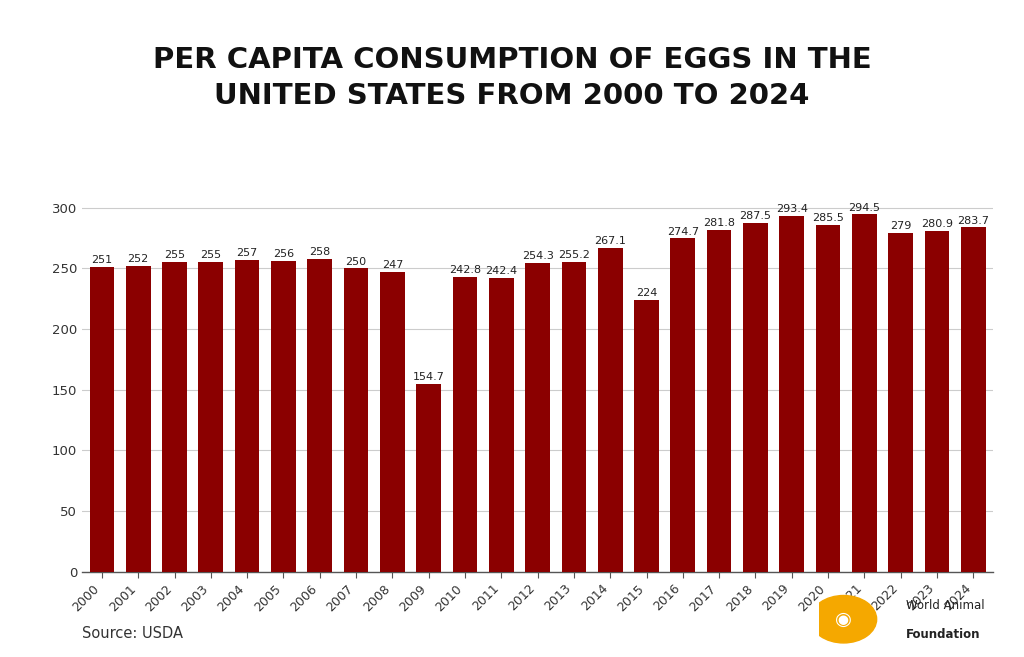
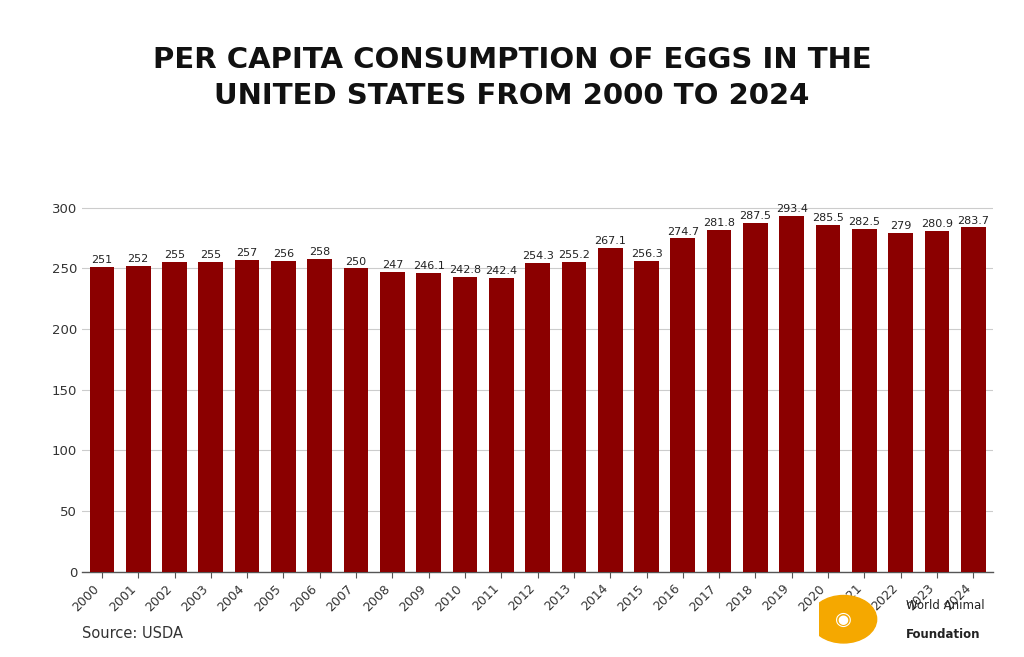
2009: 154.7 -> 246.1
2015: 224 -> 256.3
2021: 294.5 -> 282.5
